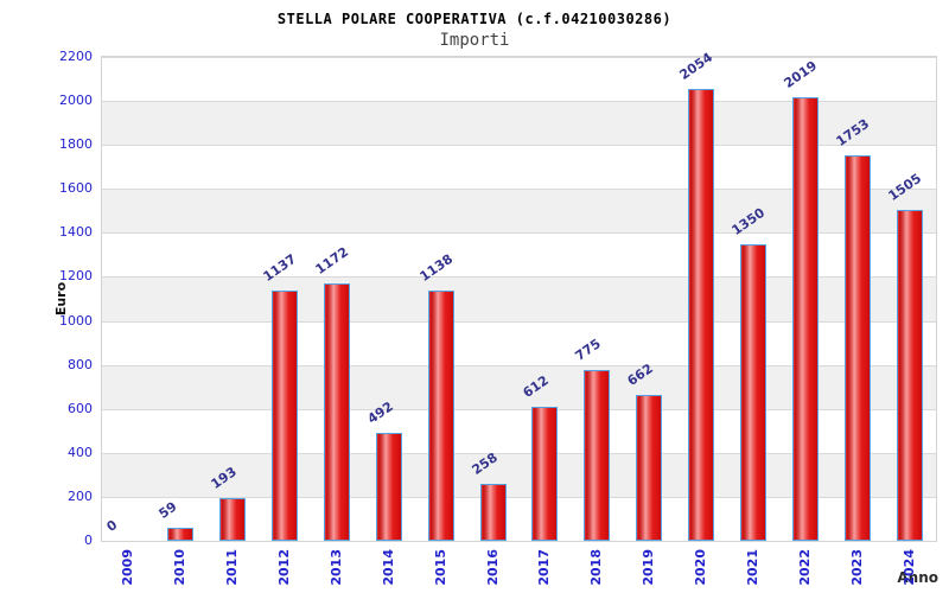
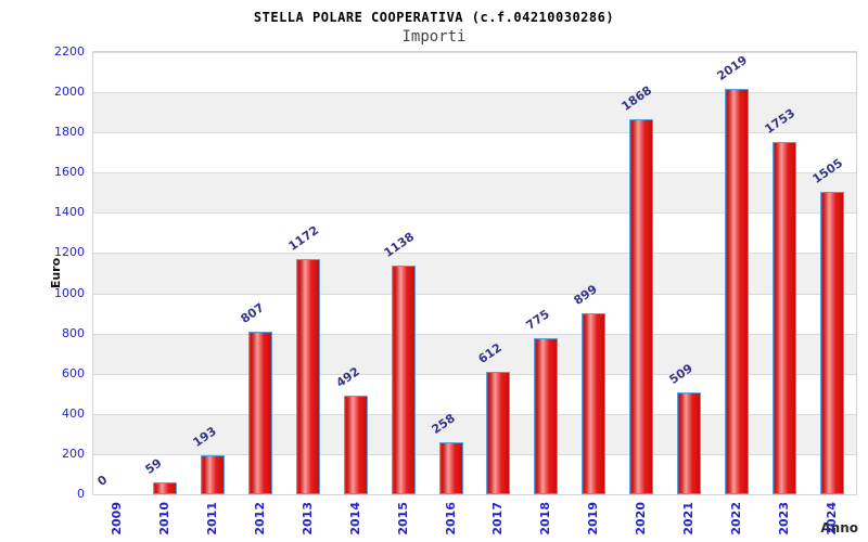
2012: 1137 -> 807
2019: 662 -> 899
2020: 2054 -> 1868
2021: 1350 -> 509
